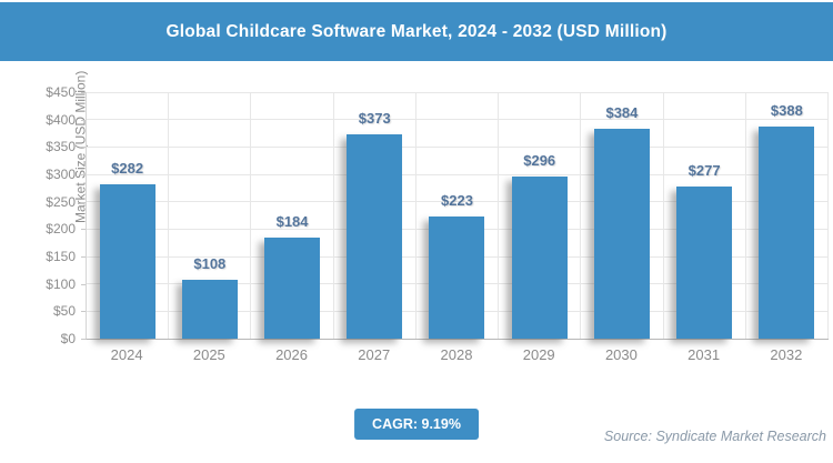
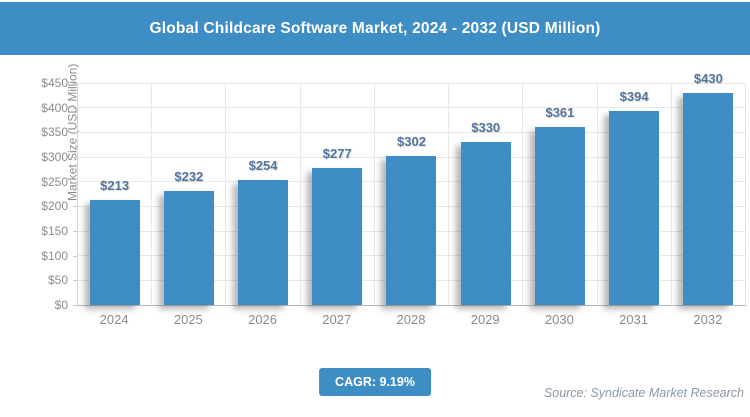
2024: $282 -> $213
2025: $108 -> $232
2026: $184 -> $254
2027: $373 -> $277
2028: $223 -> $302
2029: $296 -> $330
2030: $384 -> $361
2031: $277 -> $394
2032: $388 -> $430
